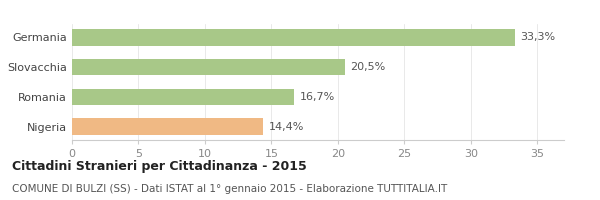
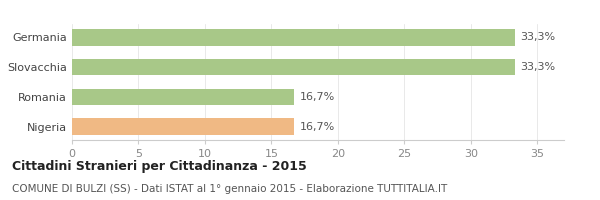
Slovacchia: 20,5% -> 33,3%
Nigeria: 14,4% -> 16,7%
